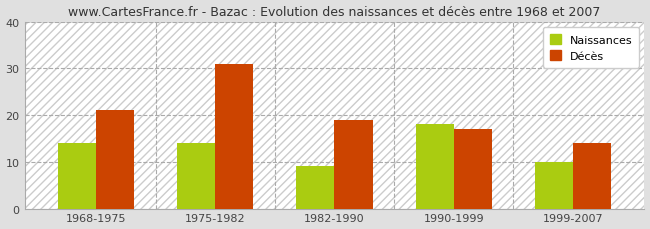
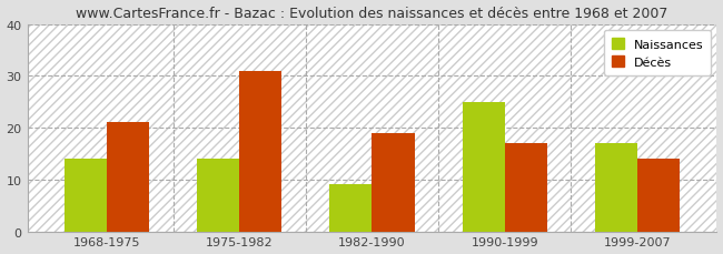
Naissances/1990-1999: 18 -> 25
Naissances/1999-2007: 10 -> 17
